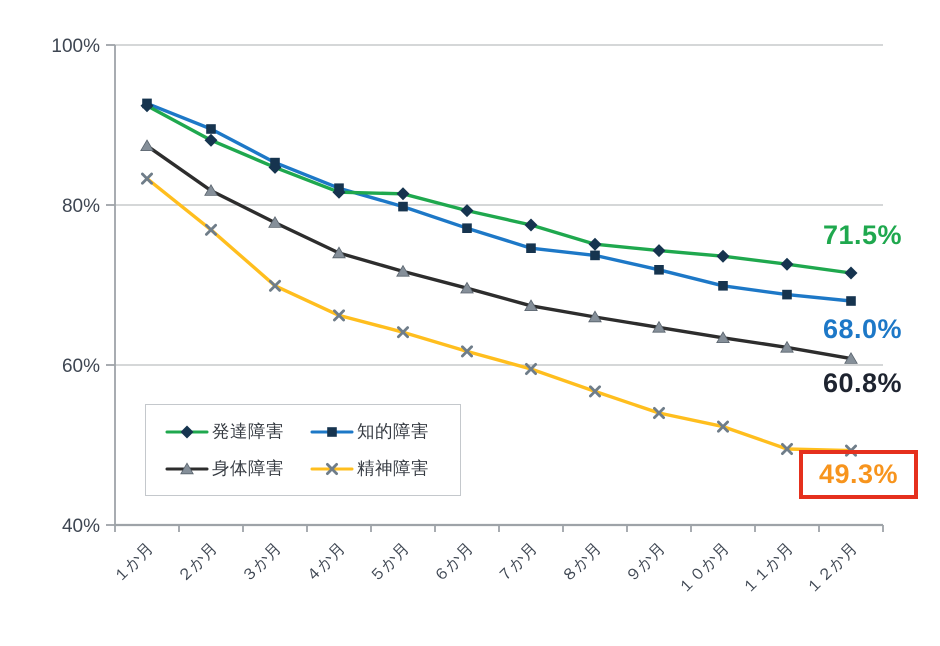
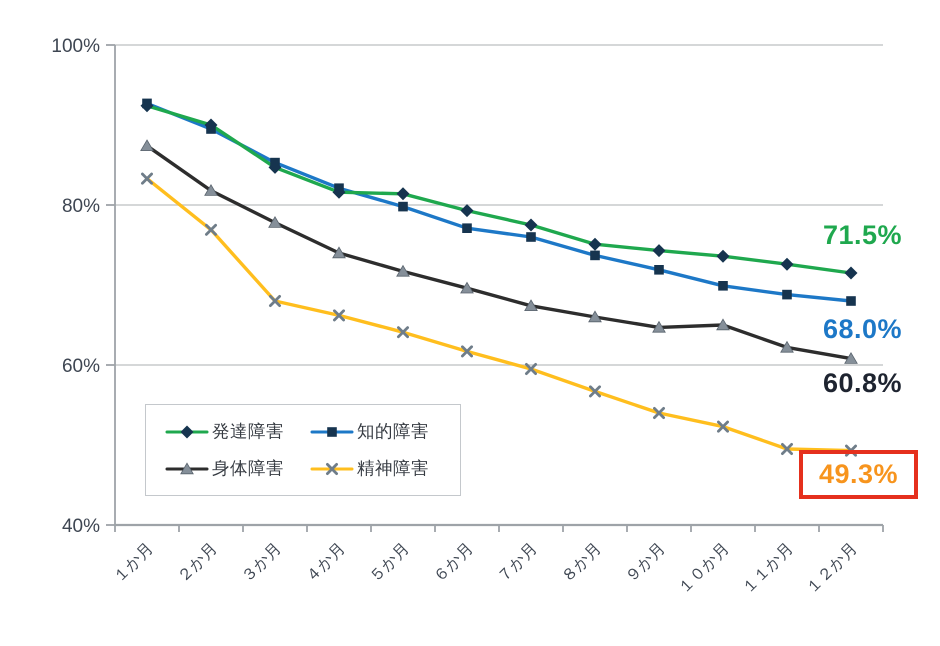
発達障害/２か月: 88% -> 90%
精神障害/３か月: 70% -> 68%
知的障害/７か月: 75% -> 76%
身体障害/１０か月: 63% -> 65%
